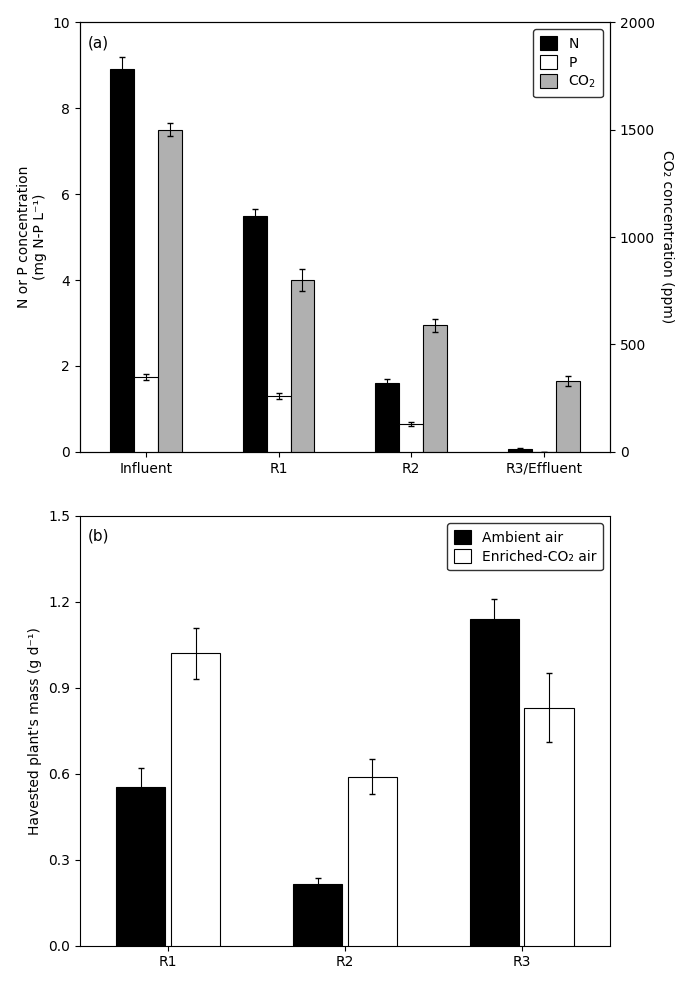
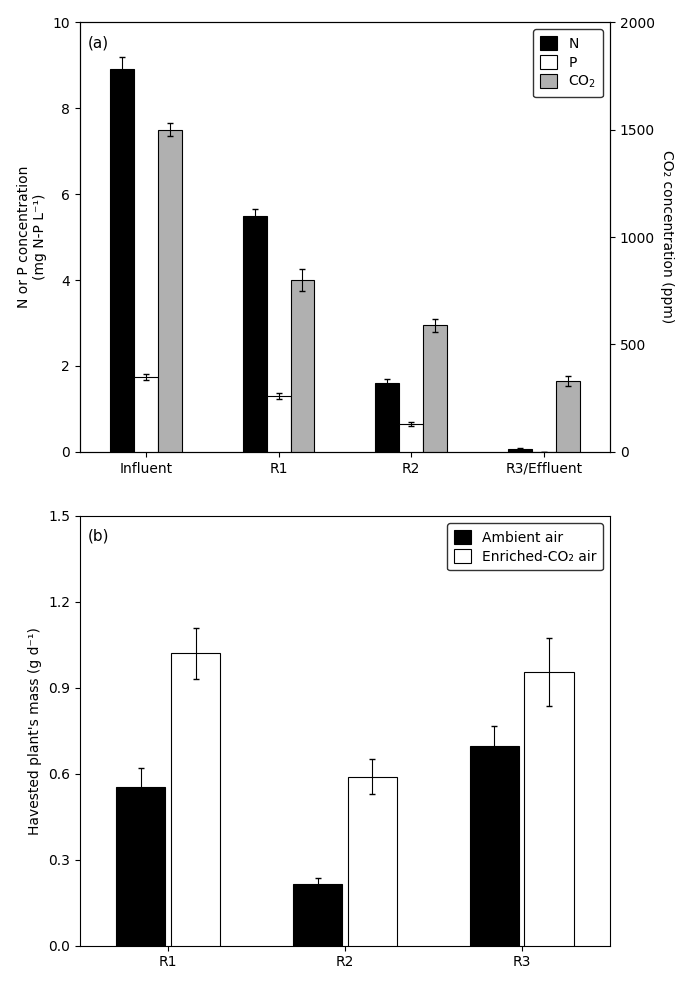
Ambient air/R3: 1.140 -> 0.695
Enriched-CO₂ air/R3: 0.830 -> 0.955
